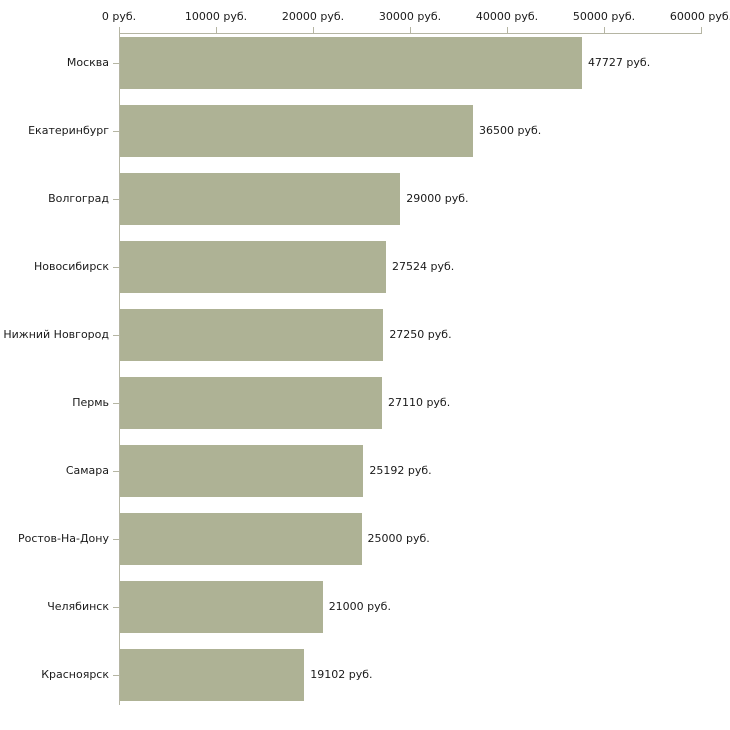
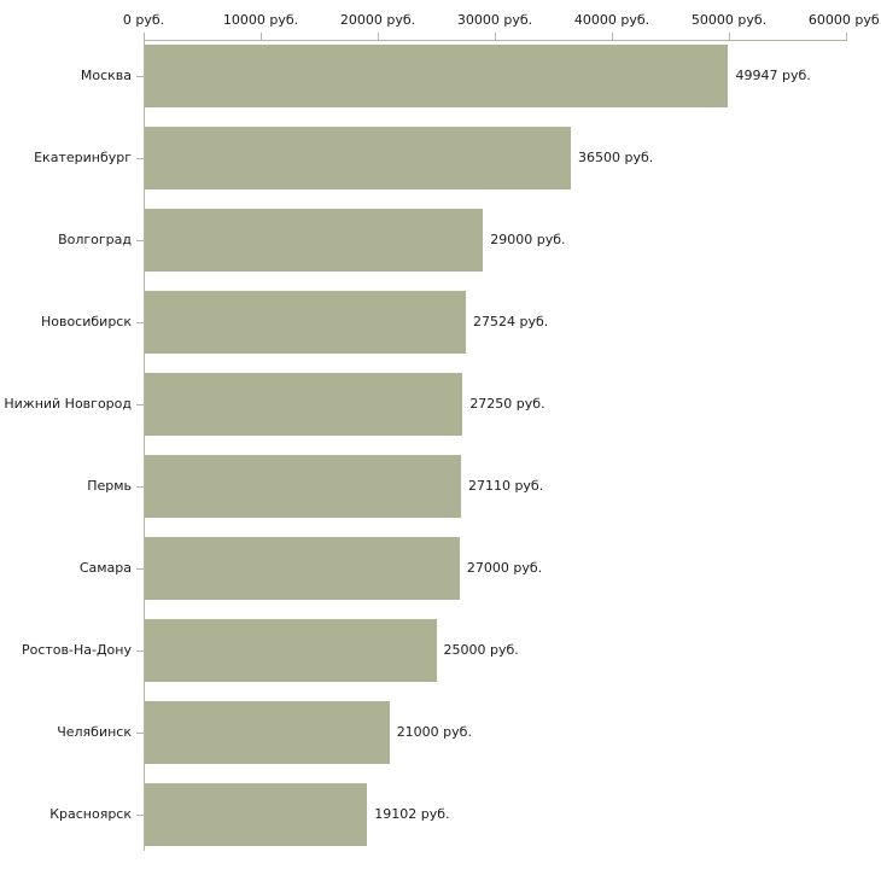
Москва: 47727 -> 49947
Самара: 25192 -> 27000
